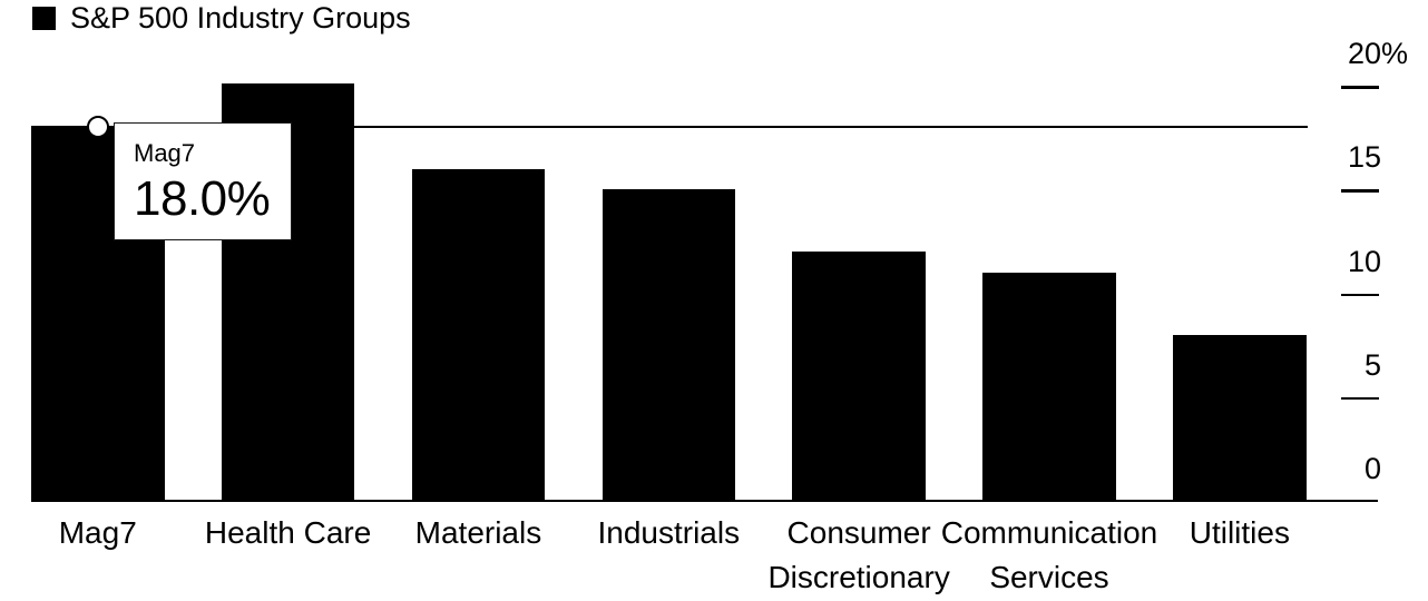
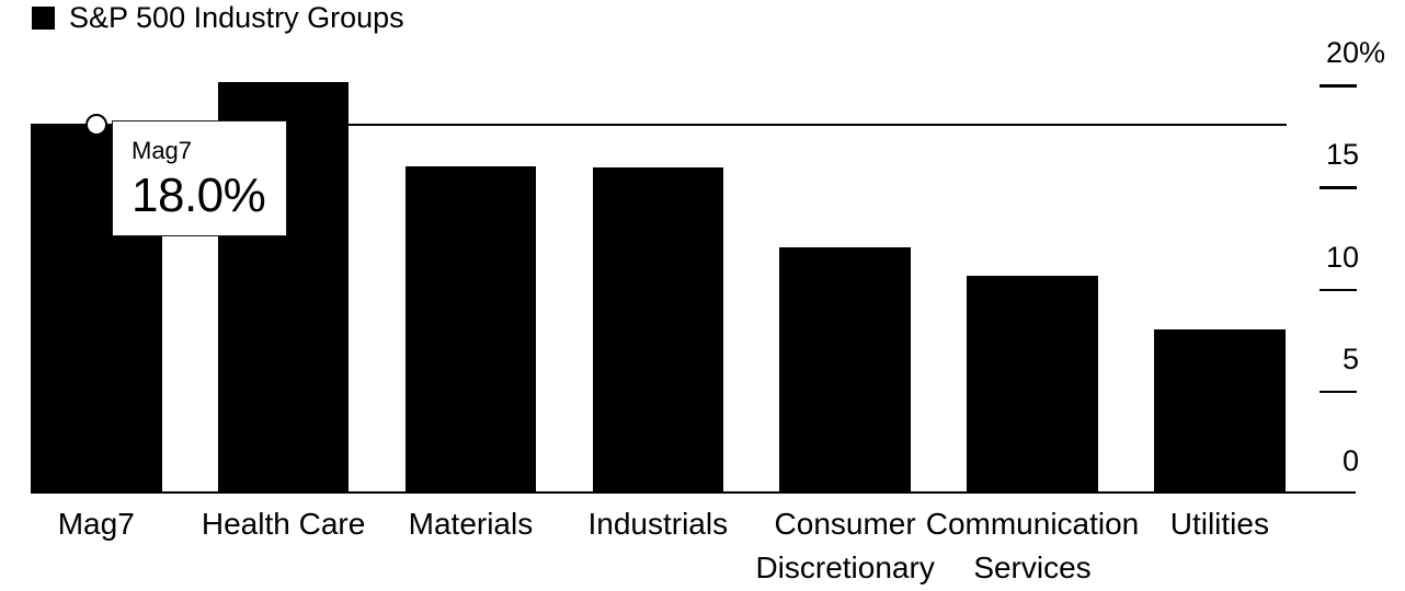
Industrials: 15.0 -> 15.9
Communication Services: 11.0 -> 10.6
